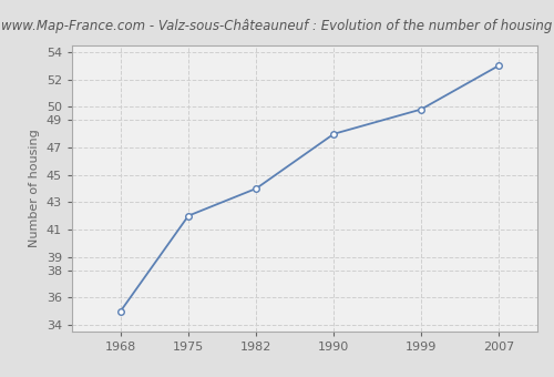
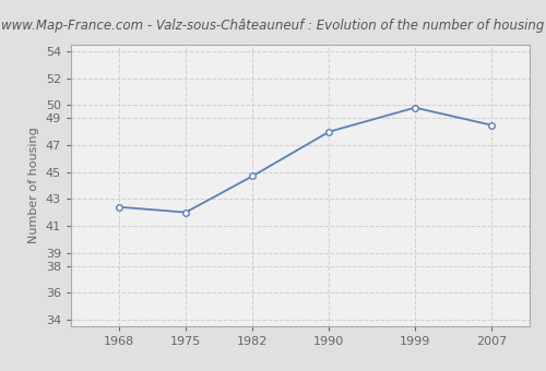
1968: 35.0 -> 42.4
1982: 44.0 -> 44.7
2007: 53.0 -> 48.5
